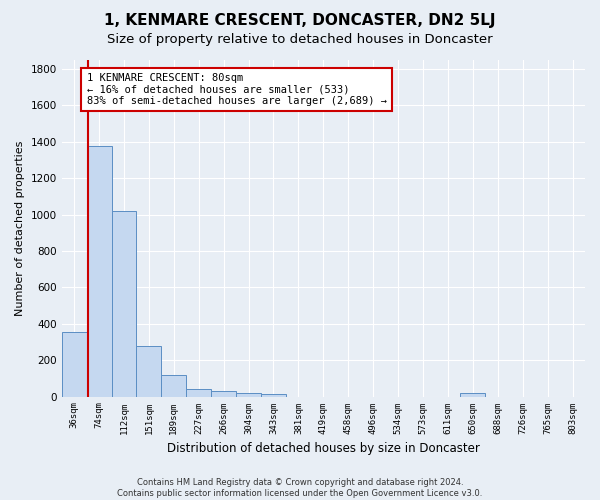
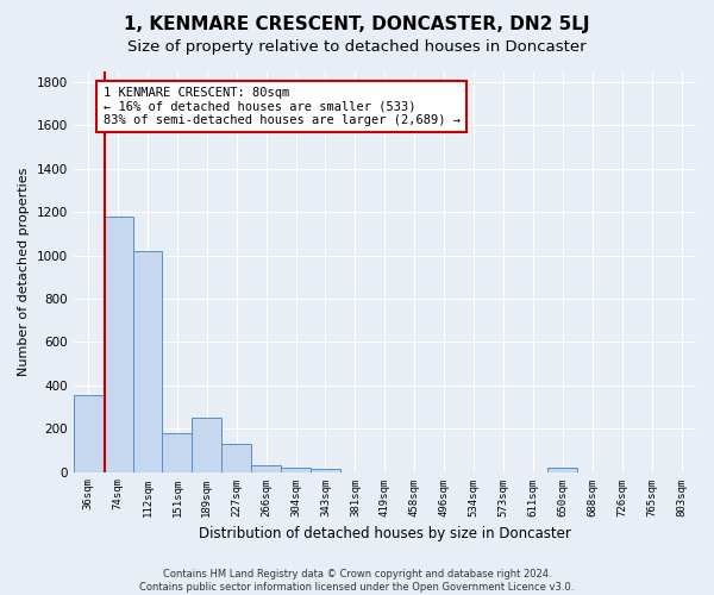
74sqm: 1380 -> 1180
151sqm: 280 -> 180
189sqm: 120 -> 250
227sqm: 40 -> 130
